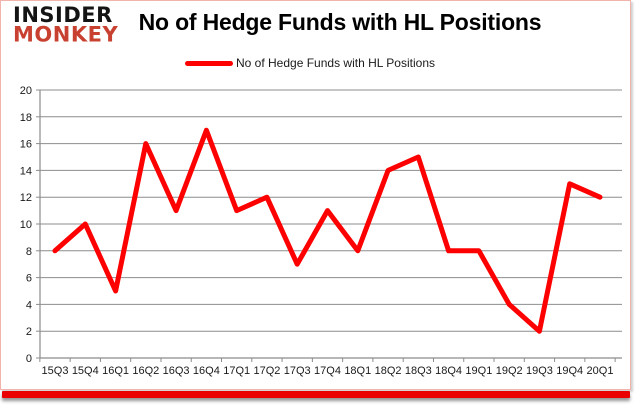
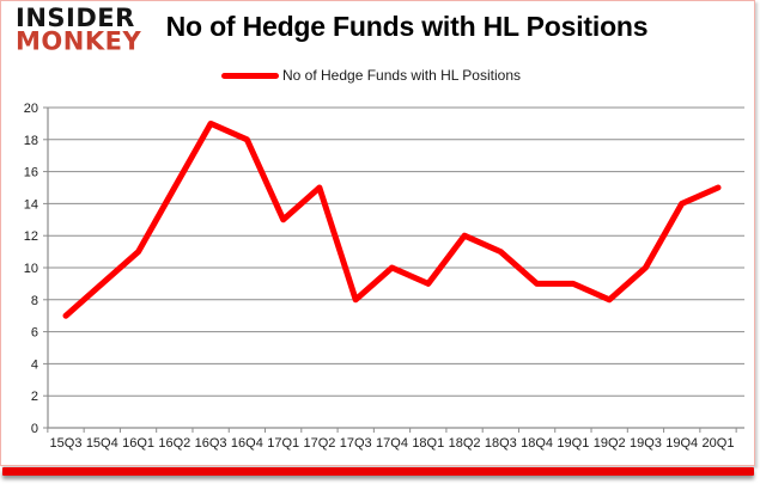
15Q3: 8 -> 7
15Q4: 10 -> 9
16Q1: 5 -> 11
16Q2: 16 -> 15
16Q3: 11 -> 19
16Q4: 17 -> 18
17Q1: 11 -> 13
17Q2: 12 -> 15
17Q3: 7 -> 8
17Q4: 11 -> 10
18Q1: 8 -> 9
18Q2: 14 -> 12
18Q3: 15 -> 11
18Q4: 8 -> 9
19Q1: 8 -> 9
19Q2: 4 -> 8
19Q3: 2 -> 10
19Q4: 13 -> 14
20Q1: 12 -> 15
